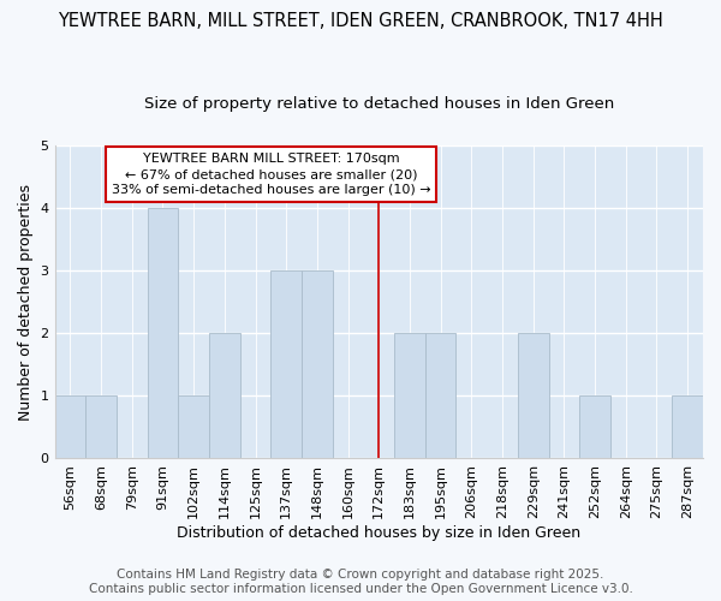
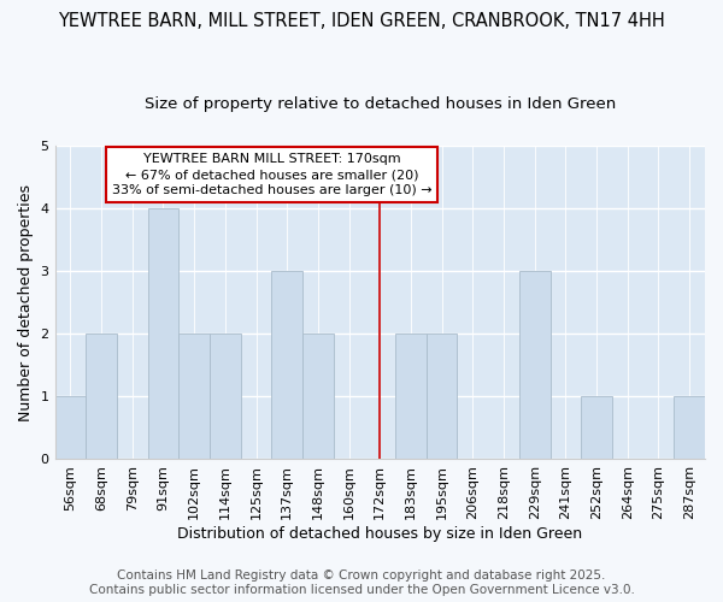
68sqm: 1 -> 2
102sqm: 1 -> 2
148sqm: 3 -> 2
229sqm: 2 -> 3
